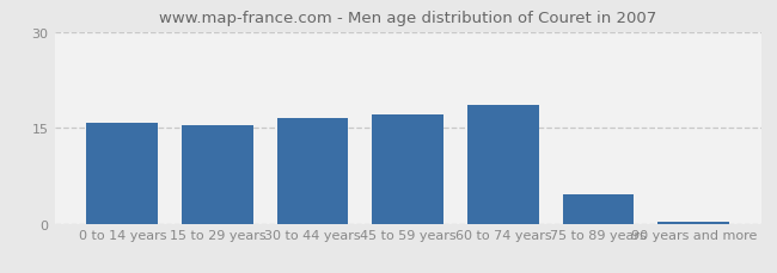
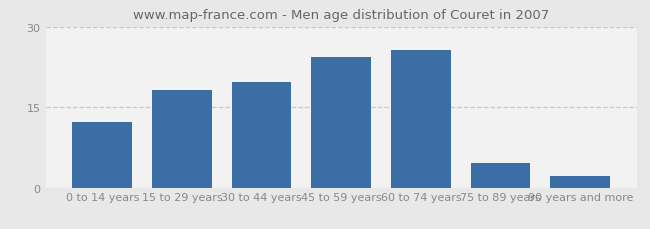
0 to 14 years: 15.8 -> 12.2
15 to 29 years: 15.3 -> 18.2
30 to 44 years: 16.6 -> 19.6
45 to 59 years: 17.0 -> 24.4
60 to 74 years: 18.5 -> 25.6
90 years and more: 0.3 -> 2.2
